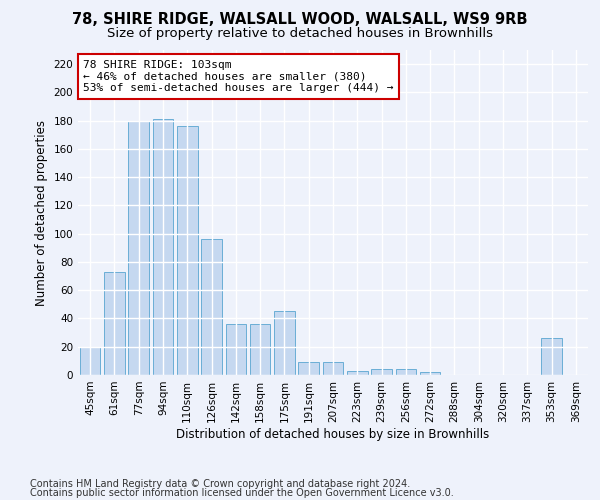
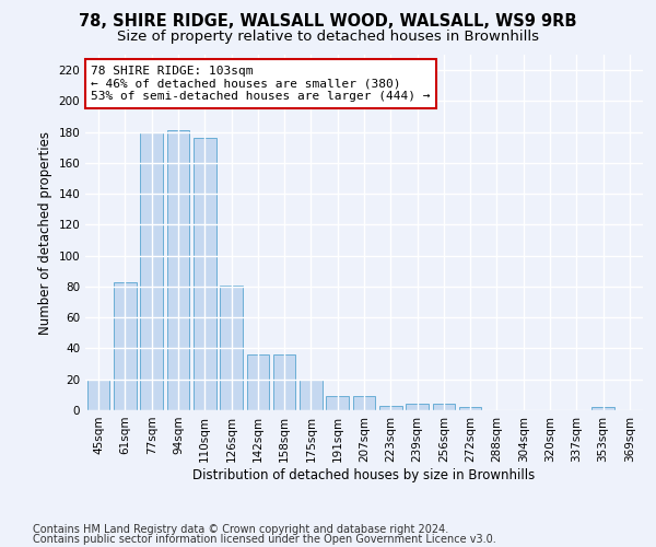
61sqm: 73 -> 83
126sqm: 96 -> 81
175sqm: 45 -> 20
353sqm: 26 -> 2
